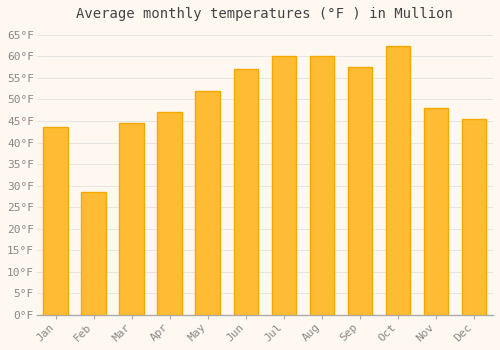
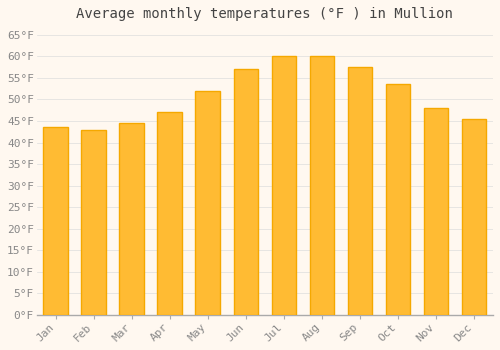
Feb: 28.5°F -> 43.0°F
Oct: 62.5°F -> 53.5°F
